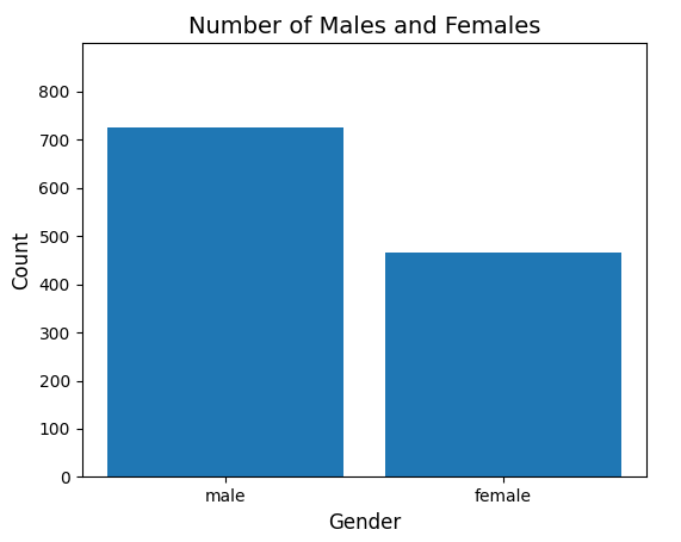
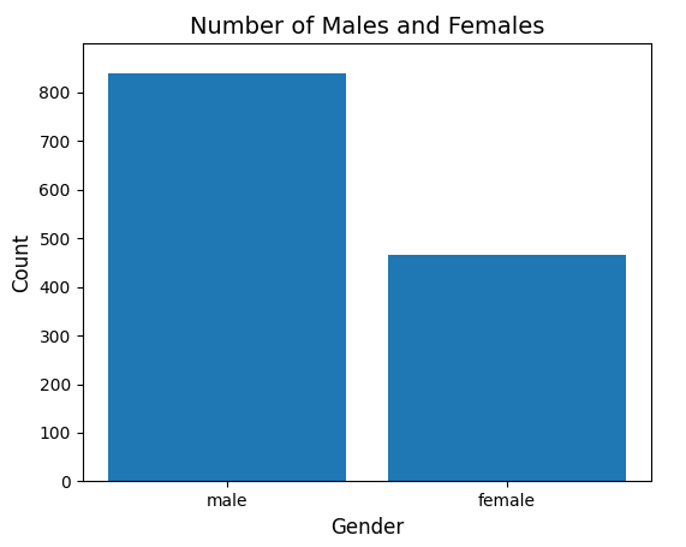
male: 725 -> 840
